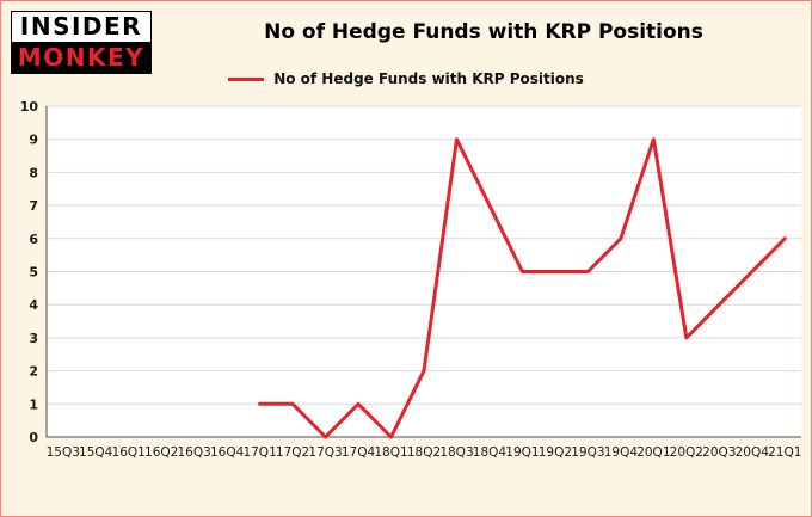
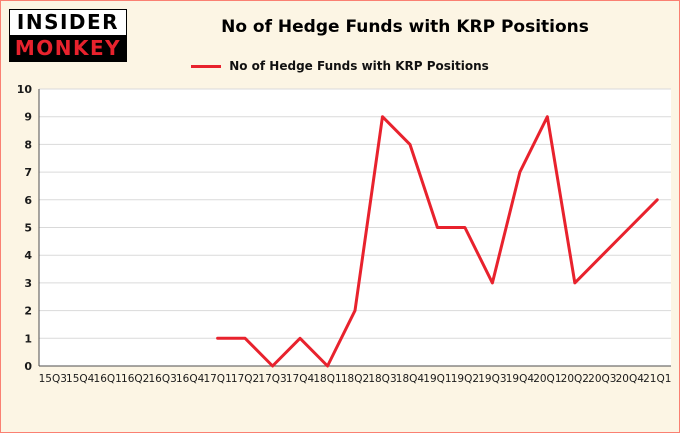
18Q4: 7 -> 8
19Q3: 5 -> 3
19Q4: 6 -> 7
